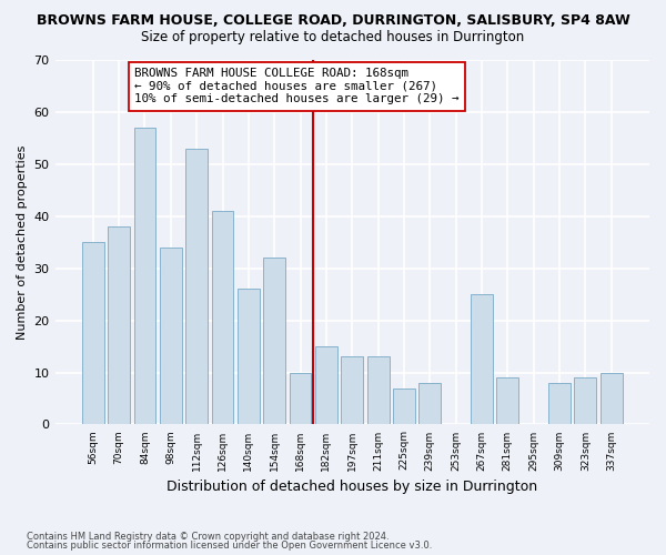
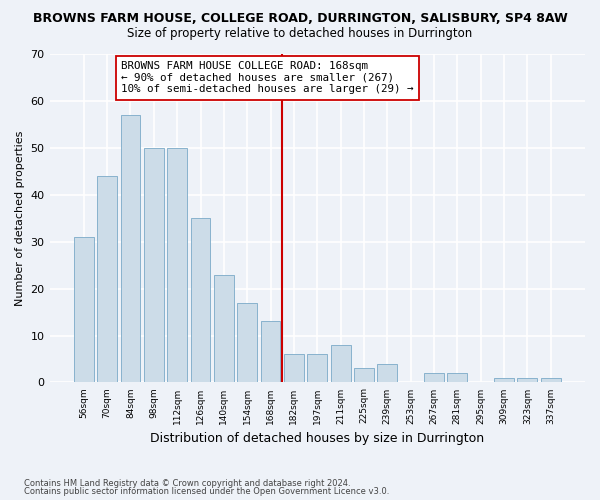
56sqm: 35 -> 31
70sqm: 38 -> 44
98sqm: 34 -> 50
112sqm: 53 -> 50
126sqm: 41 -> 35
140sqm: 26 -> 23
154sqm: 32 -> 17
168sqm: 10 -> 13
182sqm: 15 -> 6
197sqm: 13 -> 6
211sqm: 13 -> 8
225sqm: 7 -> 3
239sqm: 8 -> 4
267sqm: 25 -> 2
281sqm: 9 -> 2
309sqm: 8 -> 1
323sqm: 9 -> 1
337sqm: 10 -> 1
